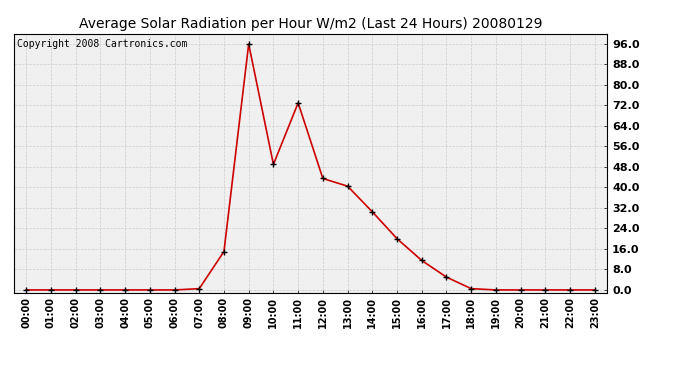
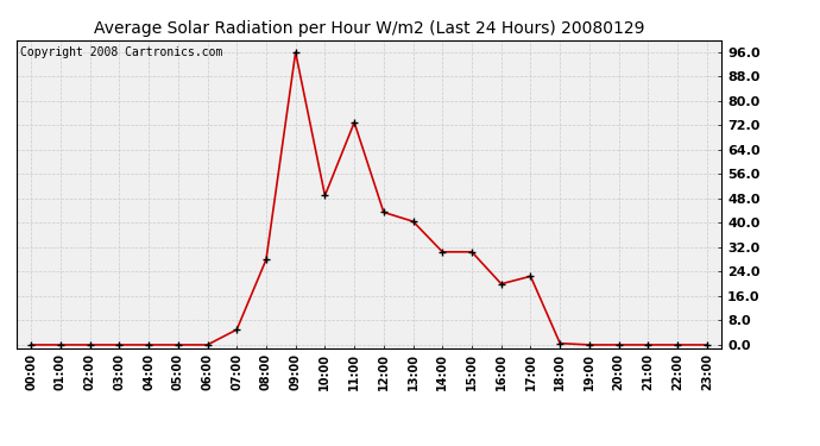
07:00: 0.5 -> 5.0
08:00: 15.0 -> 28.0
15:00: 20.0 -> 30.5
16:00: 11.5 -> 20.0
17:00: 5.0 -> 22.5
